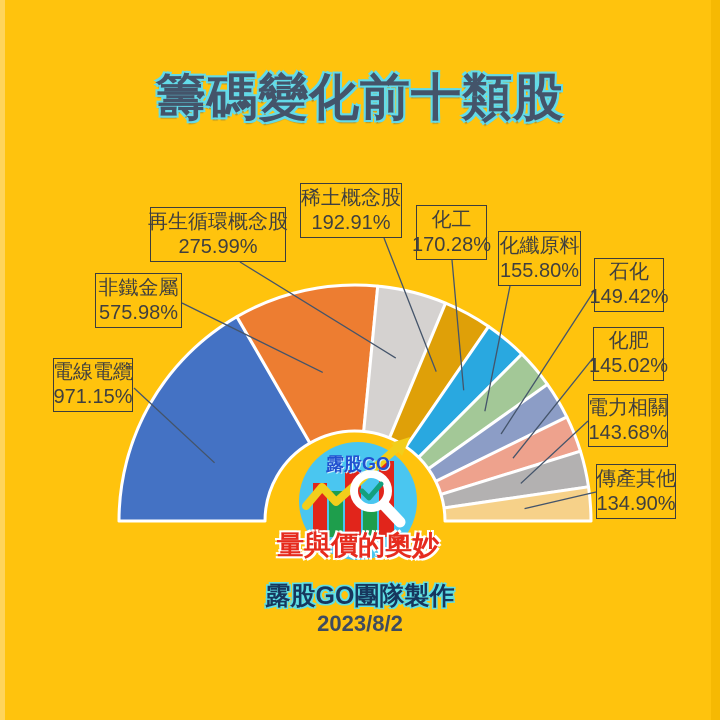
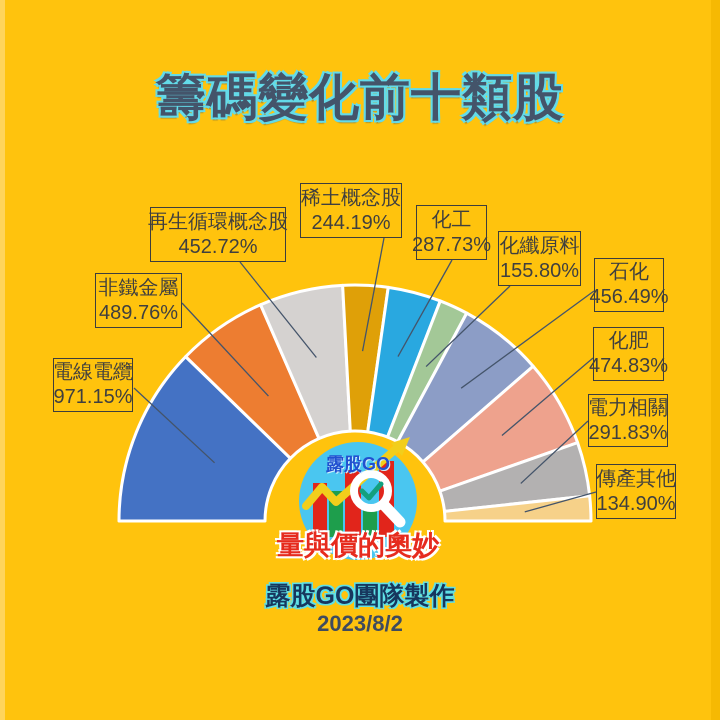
非鐵金屬: 575.98% -> 489.76%
再生循環概念股: 275.99% -> 452.72%
稀土概念股: 192.91% -> 244.19%
化工: 170.28% -> 287.73%
石化: 149.42% -> 456.49%
化肥: 145.02% -> 474.83%
電力相關: 143.68% -> 291.83%
